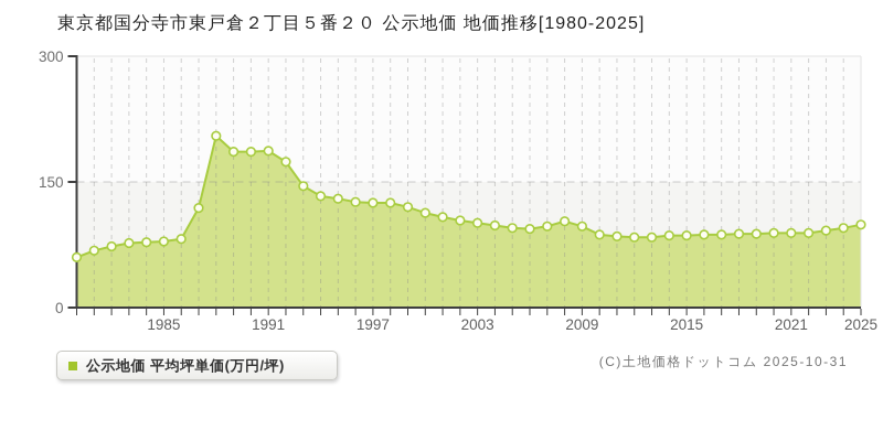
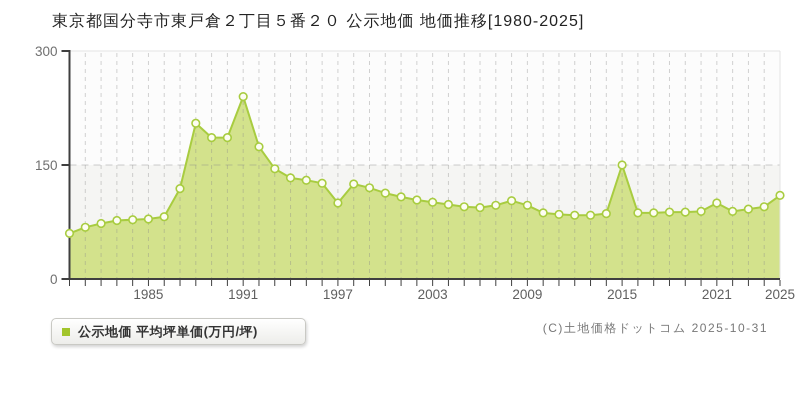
1991: 190 -> 240
1997: 120 -> 100
2015: 90 -> 150
2021: 90 -> 100
2025: 100 -> 110
